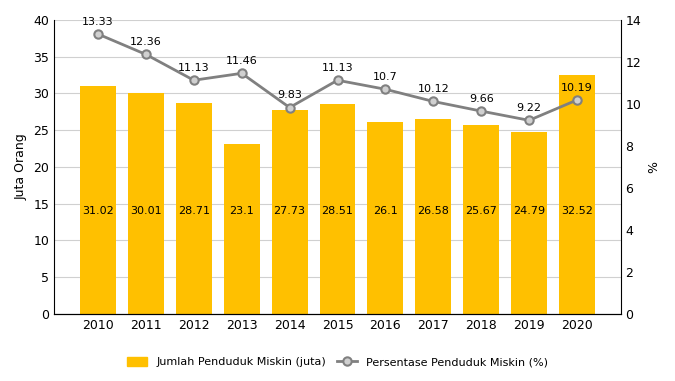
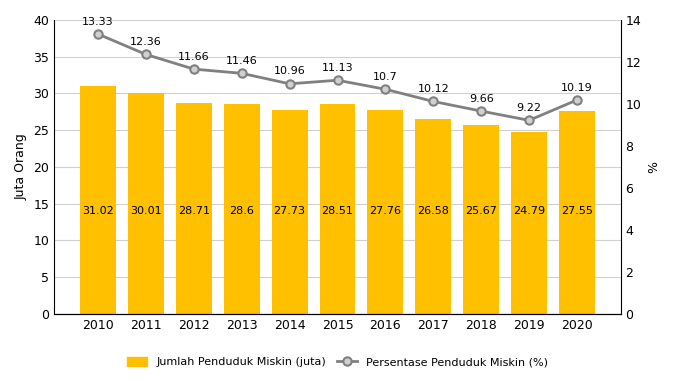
Persentase Penduduk Miskin (%)/2012: 11.13 -> 11.66
Jumlah Penduduk Miskin (juta)/2013: 23.1 -> 28.6
Persentase Penduduk Miskin (%)/2014: 9.83 -> 10.96
Jumlah Penduduk Miskin (juta)/2016: 26.1 -> 27.76
Jumlah Penduduk Miskin (juta)/2020: 32.52 -> 27.55
